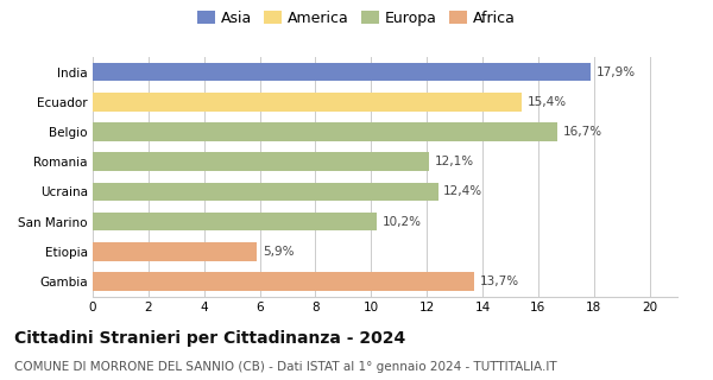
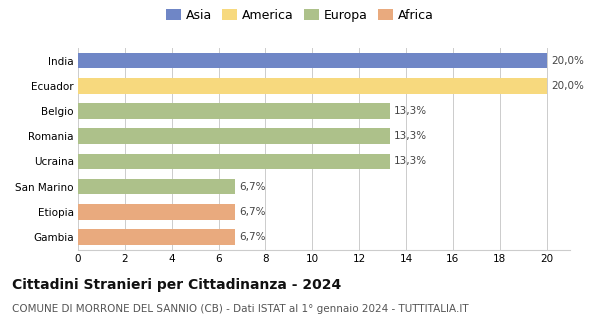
India: 17,9% -> 20,0%
Ecuador: 15,4% -> 20,0%
Belgio: 16,7% -> 13,3%
Romania: 12,1% -> 13,3%
Ucraina: 12,4% -> 13,3%
San Marino: 10,2% -> 6,7%
Etiopia: 5,9% -> 6,7%
Gambia: 13,7% -> 6,7%
